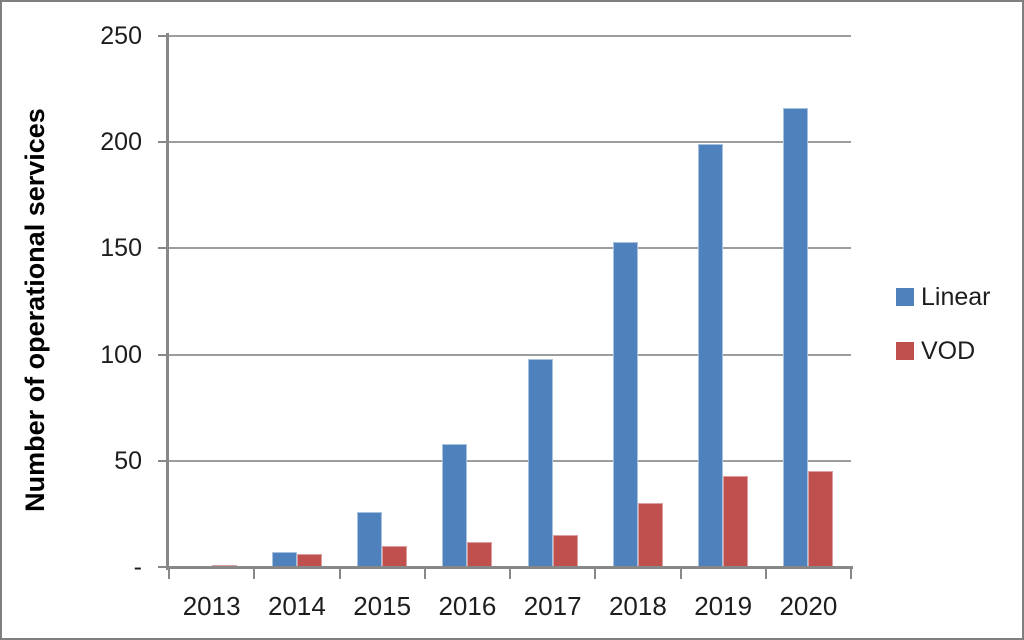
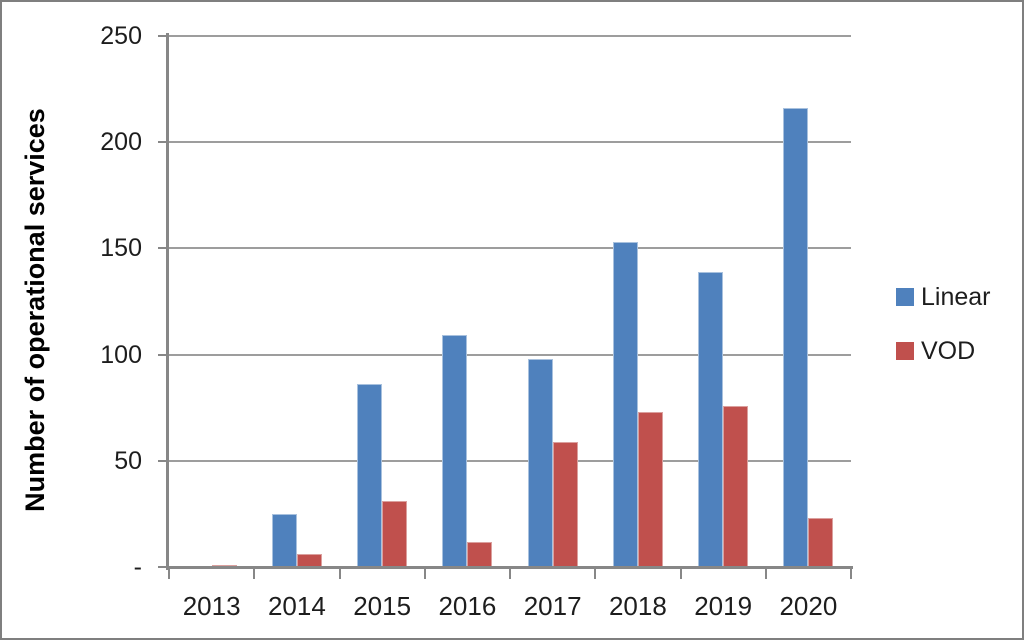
Linear/2014: 7 -> 25
Linear/2015: 26 -> 86
VOD/2015: 10 -> 31
Linear/2016: 58 -> 109
VOD/2017: 15 -> 59
VOD/2018: 30 -> 73
Linear/2019: 199 -> 139
VOD/2019: 43 -> 76
VOD/2020: 45 -> 23
